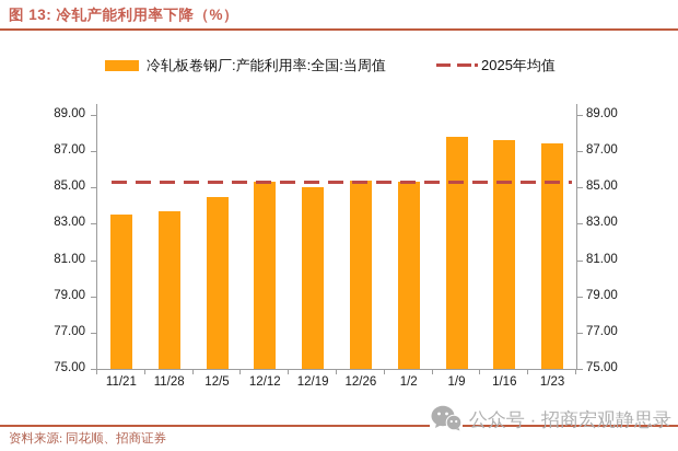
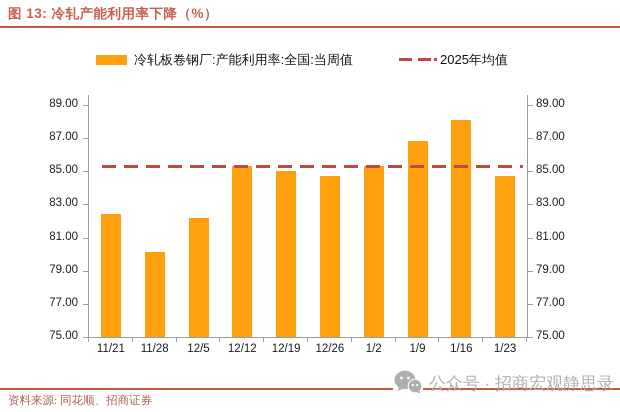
11/21: 83.5 -> 82.4
11/28: 83.7 -> 80.1
12/5: 84.5 -> 82.2
12/26: 85.4 -> 84.7
1/9: 87.8 -> 86.8
1/16: 87.6 -> 88.1
1/23: 87.4 -> 84.7
